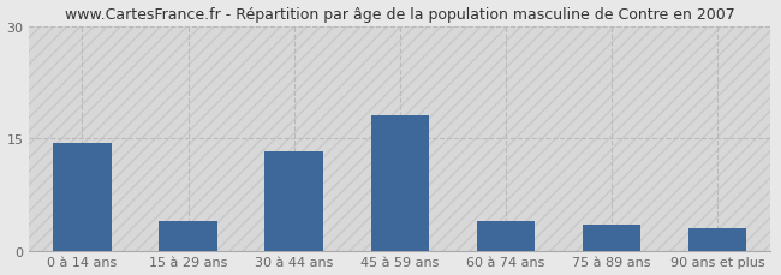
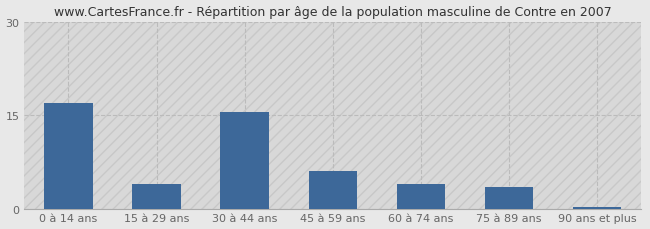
0 à 14 ans: 14.4 -> 17.0
30 à 44 ans: 13.2 -> 15.5
45 à 59 ans: 18.0 -> 6.0
90 ans et plus: 3.0 -> 0.2
